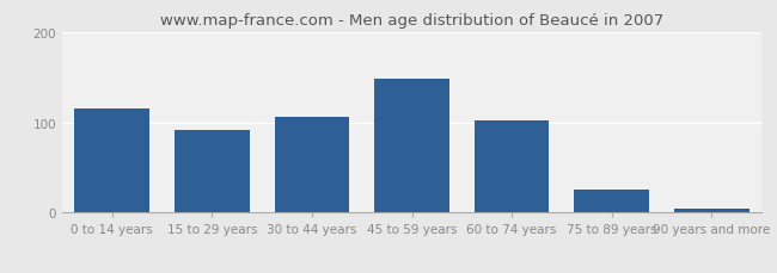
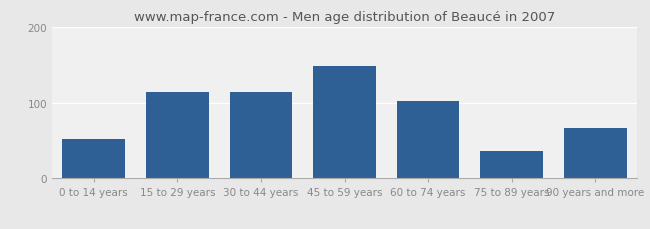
0 to 14 years: 115 -> 52
15 to 29 years: 92 -> 114
30 to 44 years: 106 -> 114
75 to 89 years: 26 -> 36
90 years and more: 5 -> 66
